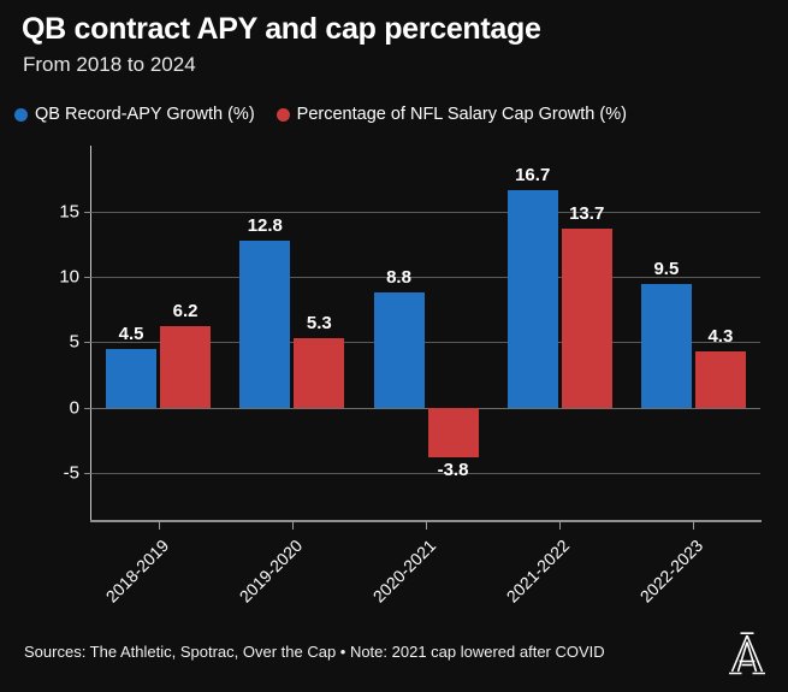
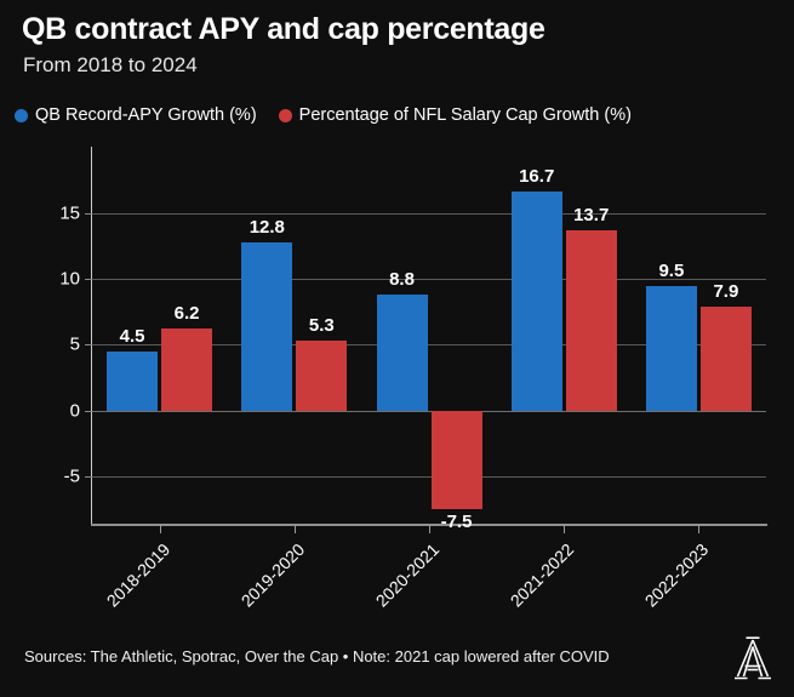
Percentage of NFL Salary Cap Growth (%)/2020-2021: -3.8 -> -7.5
Percentage of NFL Salary Cap Growth (%)/2022-2023: 4.3 -> 7.9
